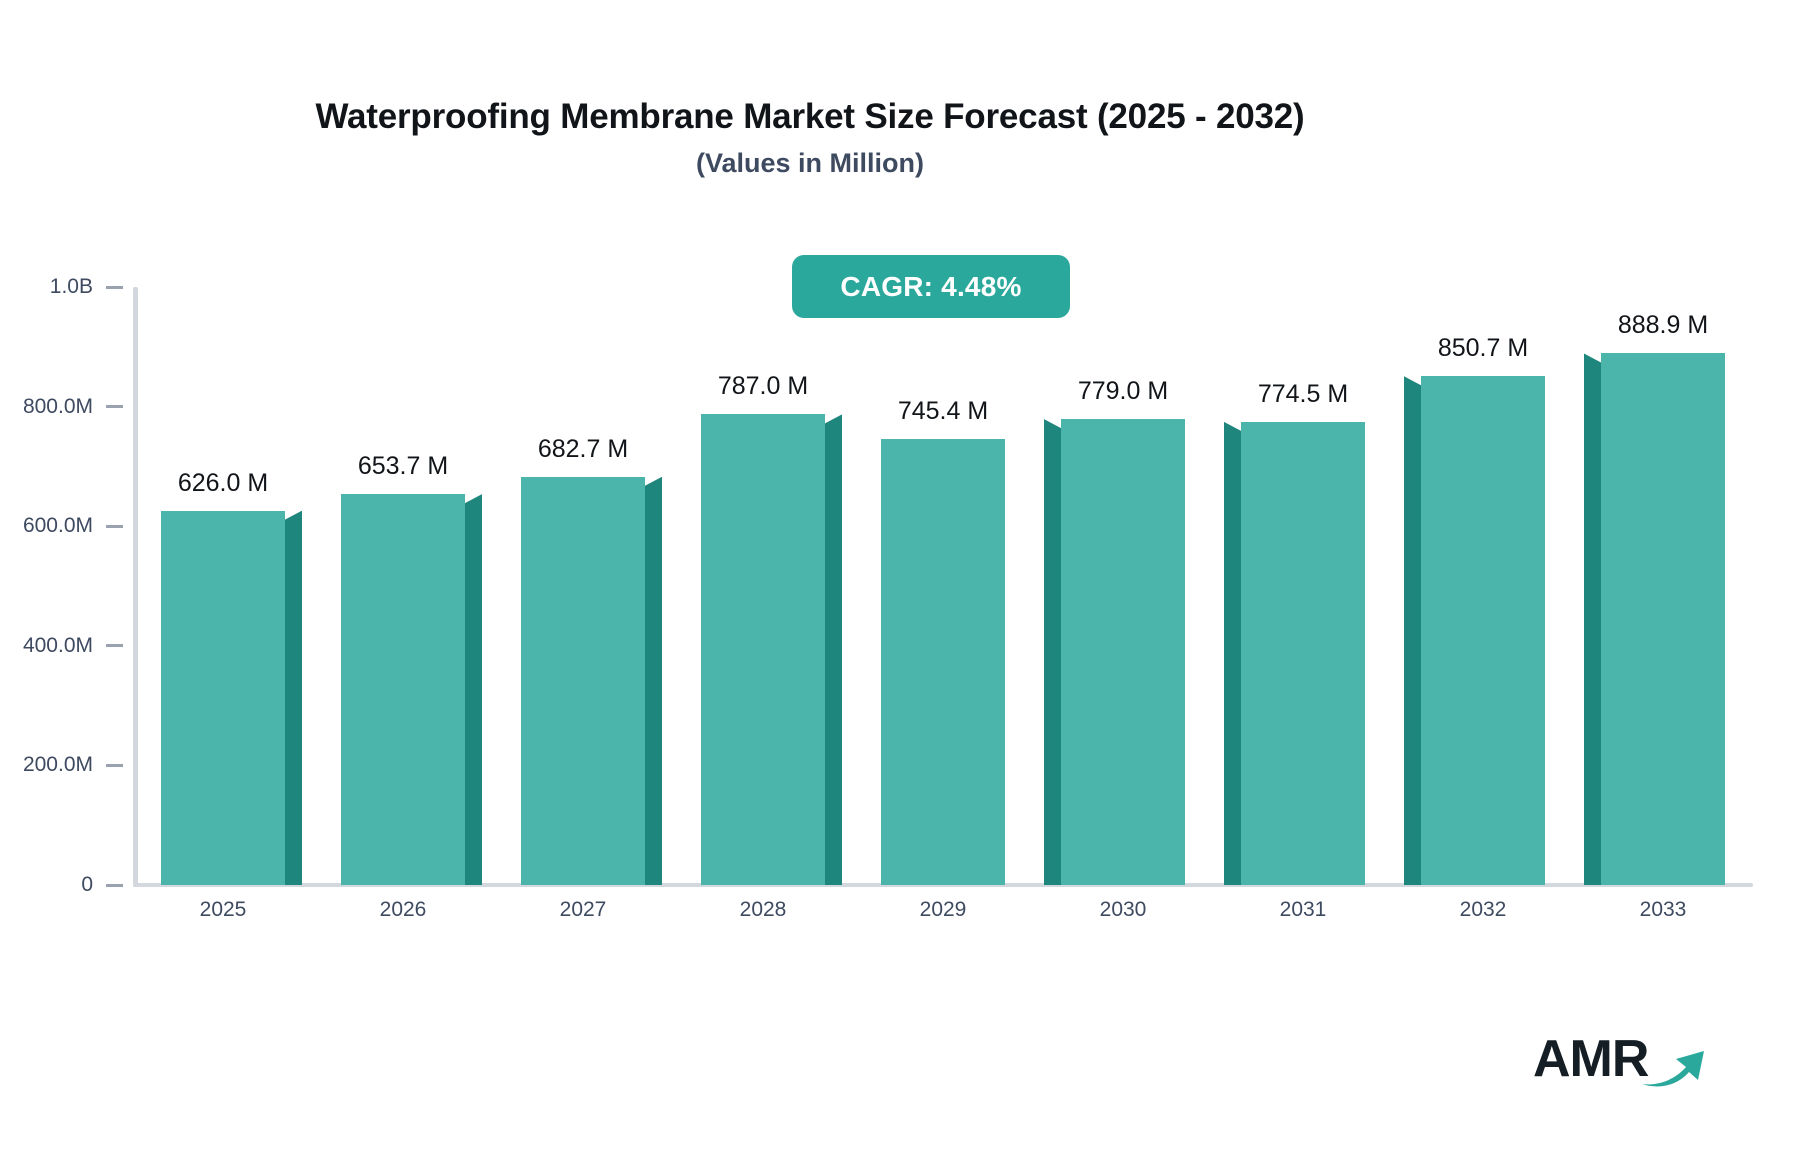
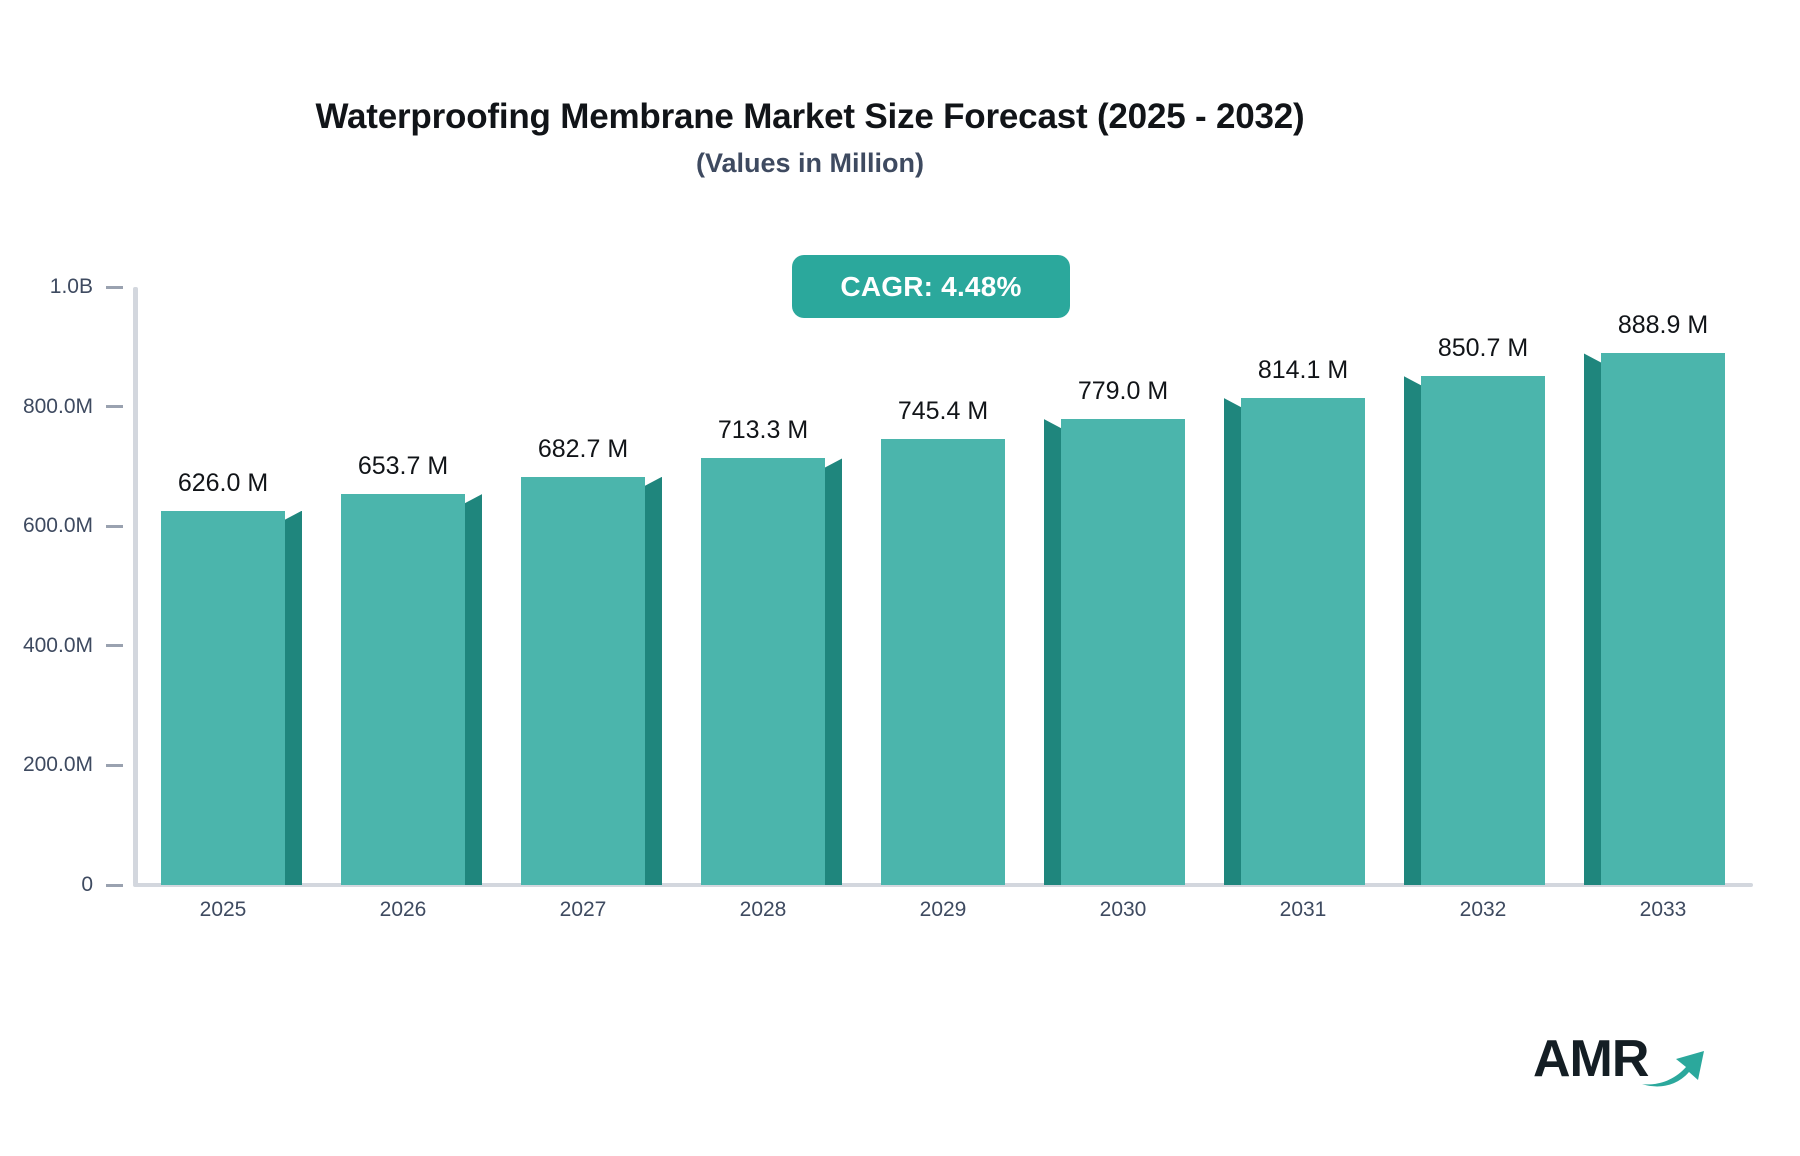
2028: 787.0 -> 713.3
2031: 774.5 -> 814.1
